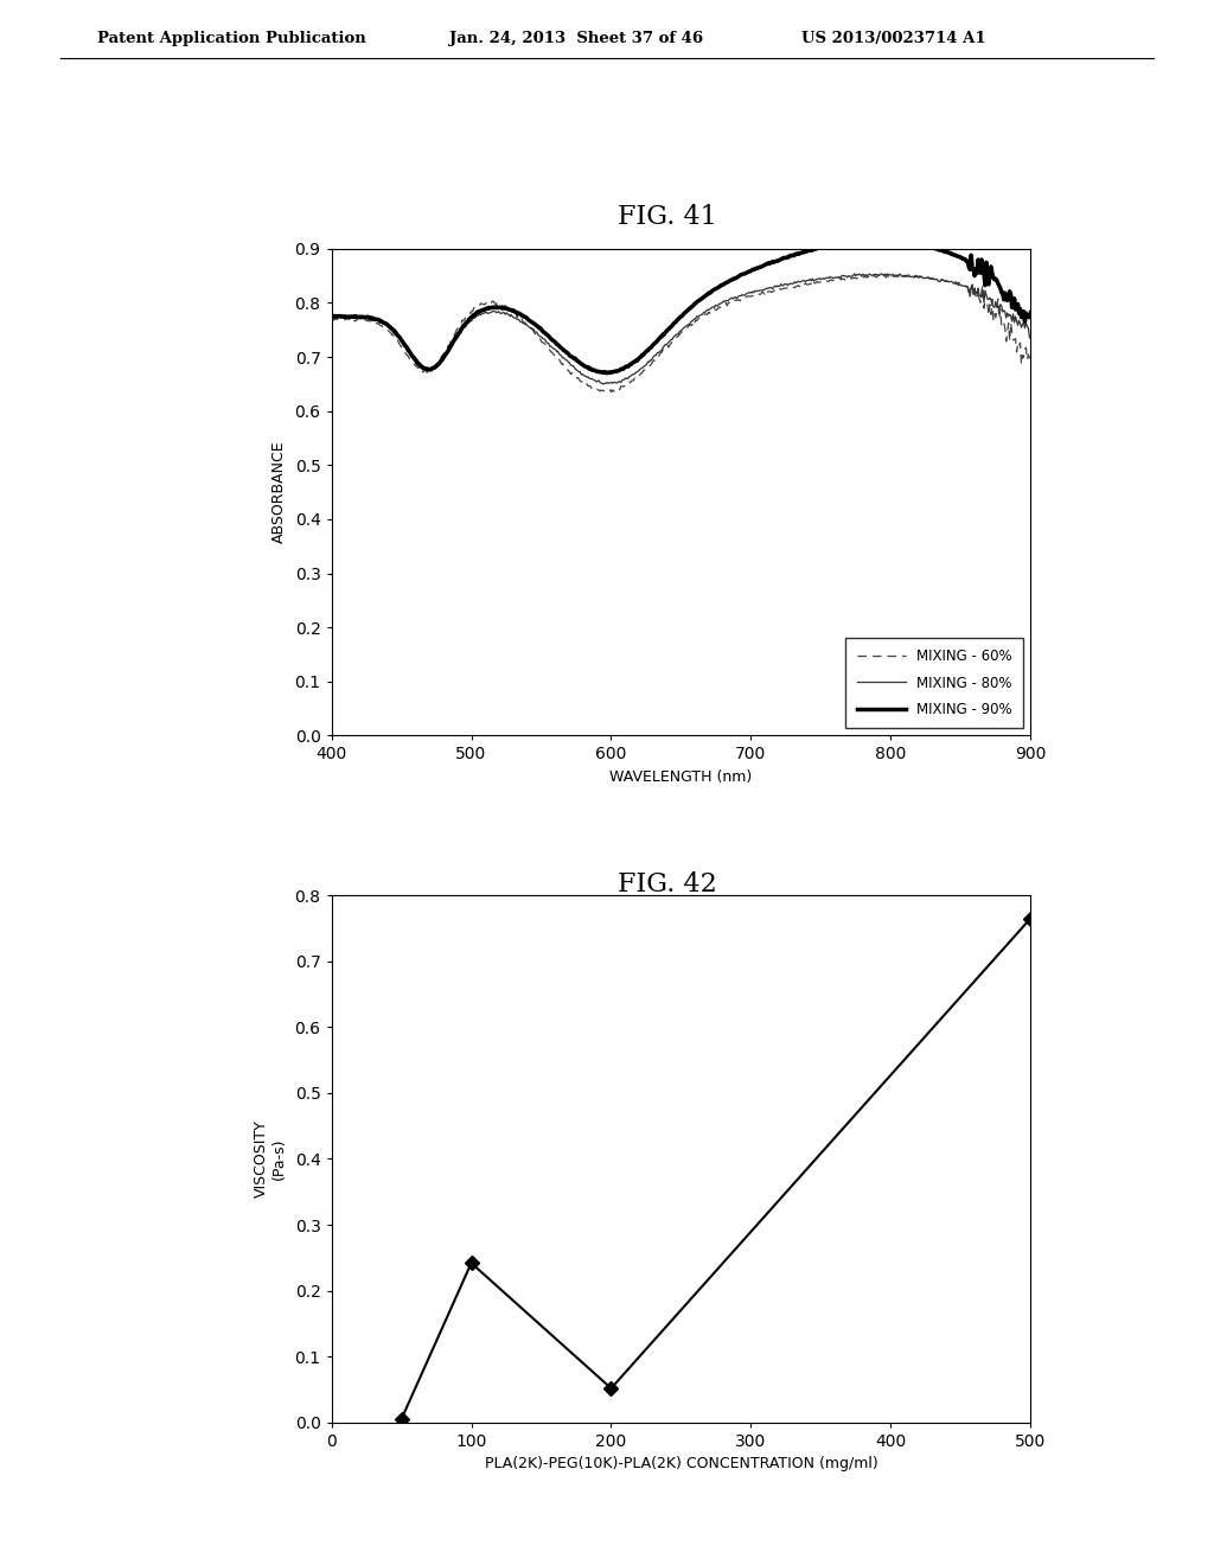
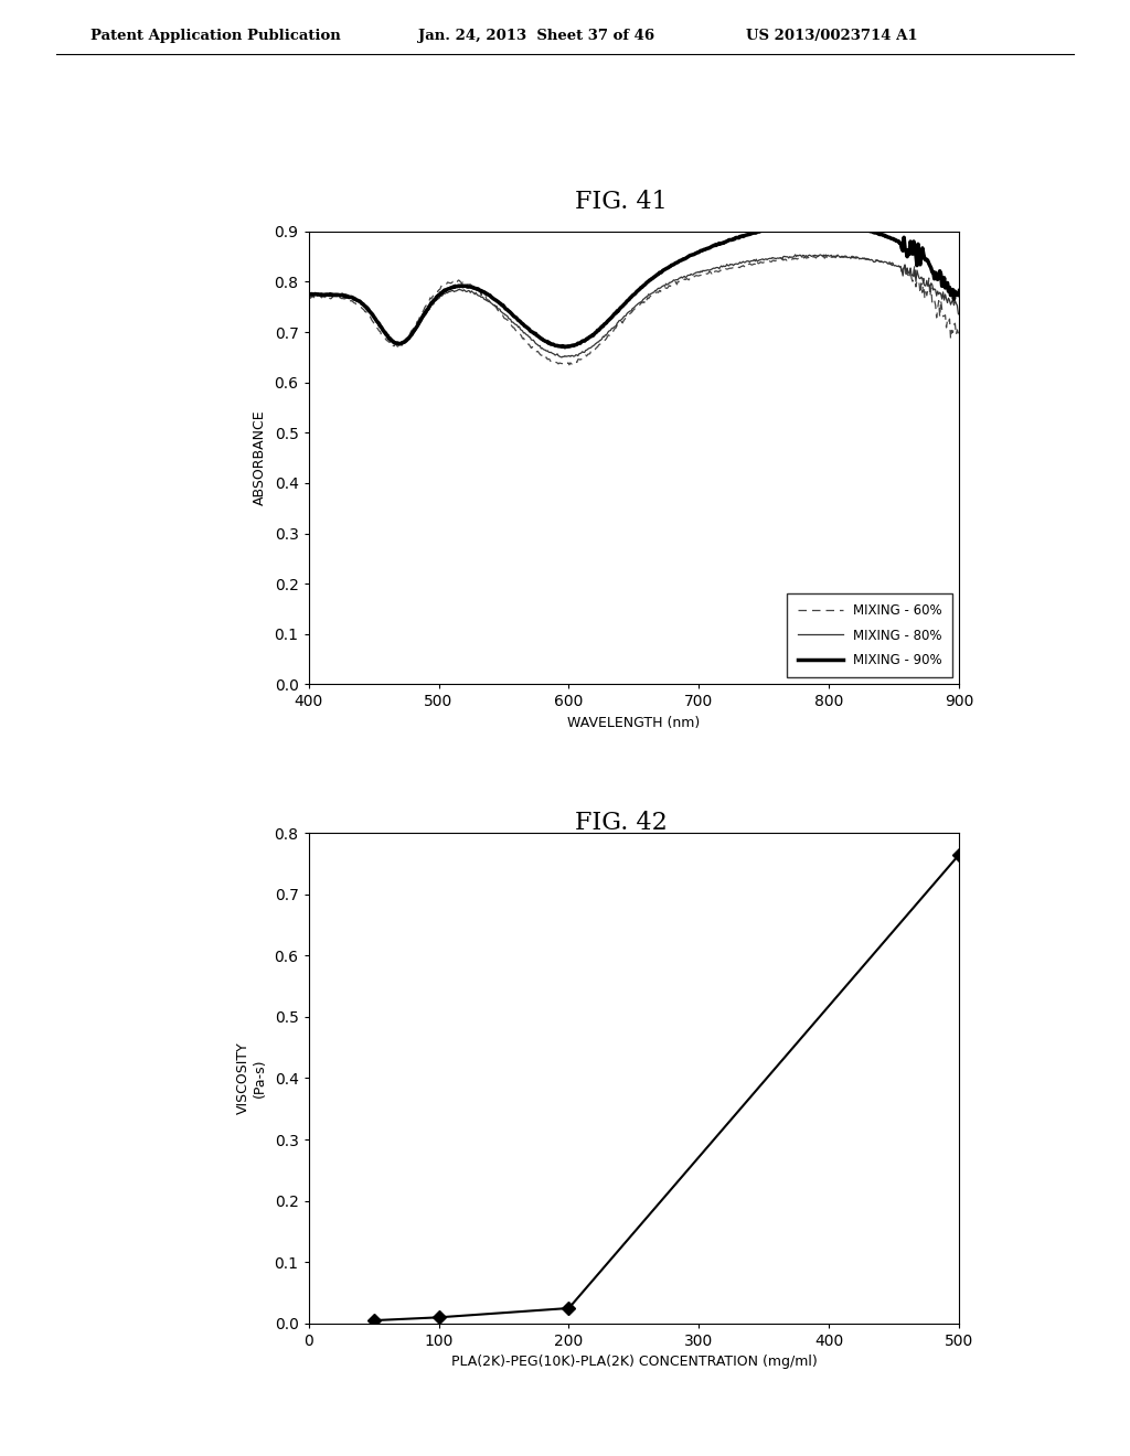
100: 0.242 -> 0.010
200: 0.052 -> 0.025
